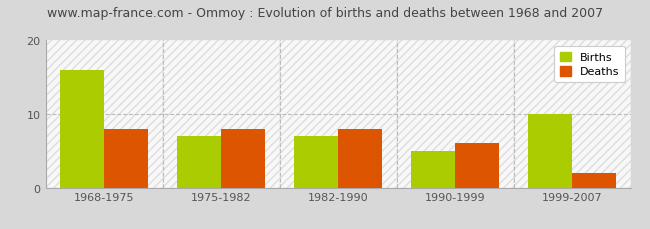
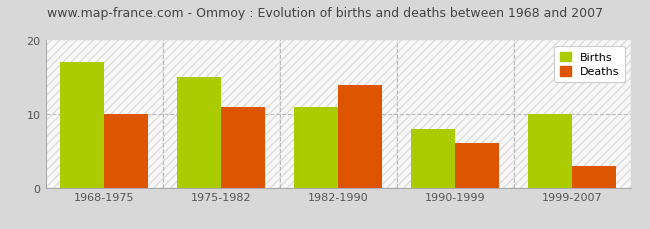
Births/1968-1975: 16 -> 17
Deaths/1968-1975: 8 -> 10
Births/1975-1982: 7 -> 15
Deaths/1975-1982: 8 -> 11
Births/1982-1990: 7 -> 11
Deaths/1982-1990: 8 -> 14
Births/1990-1999: 5 -> 8
Deaths/1999-2007: 2 -> 3
